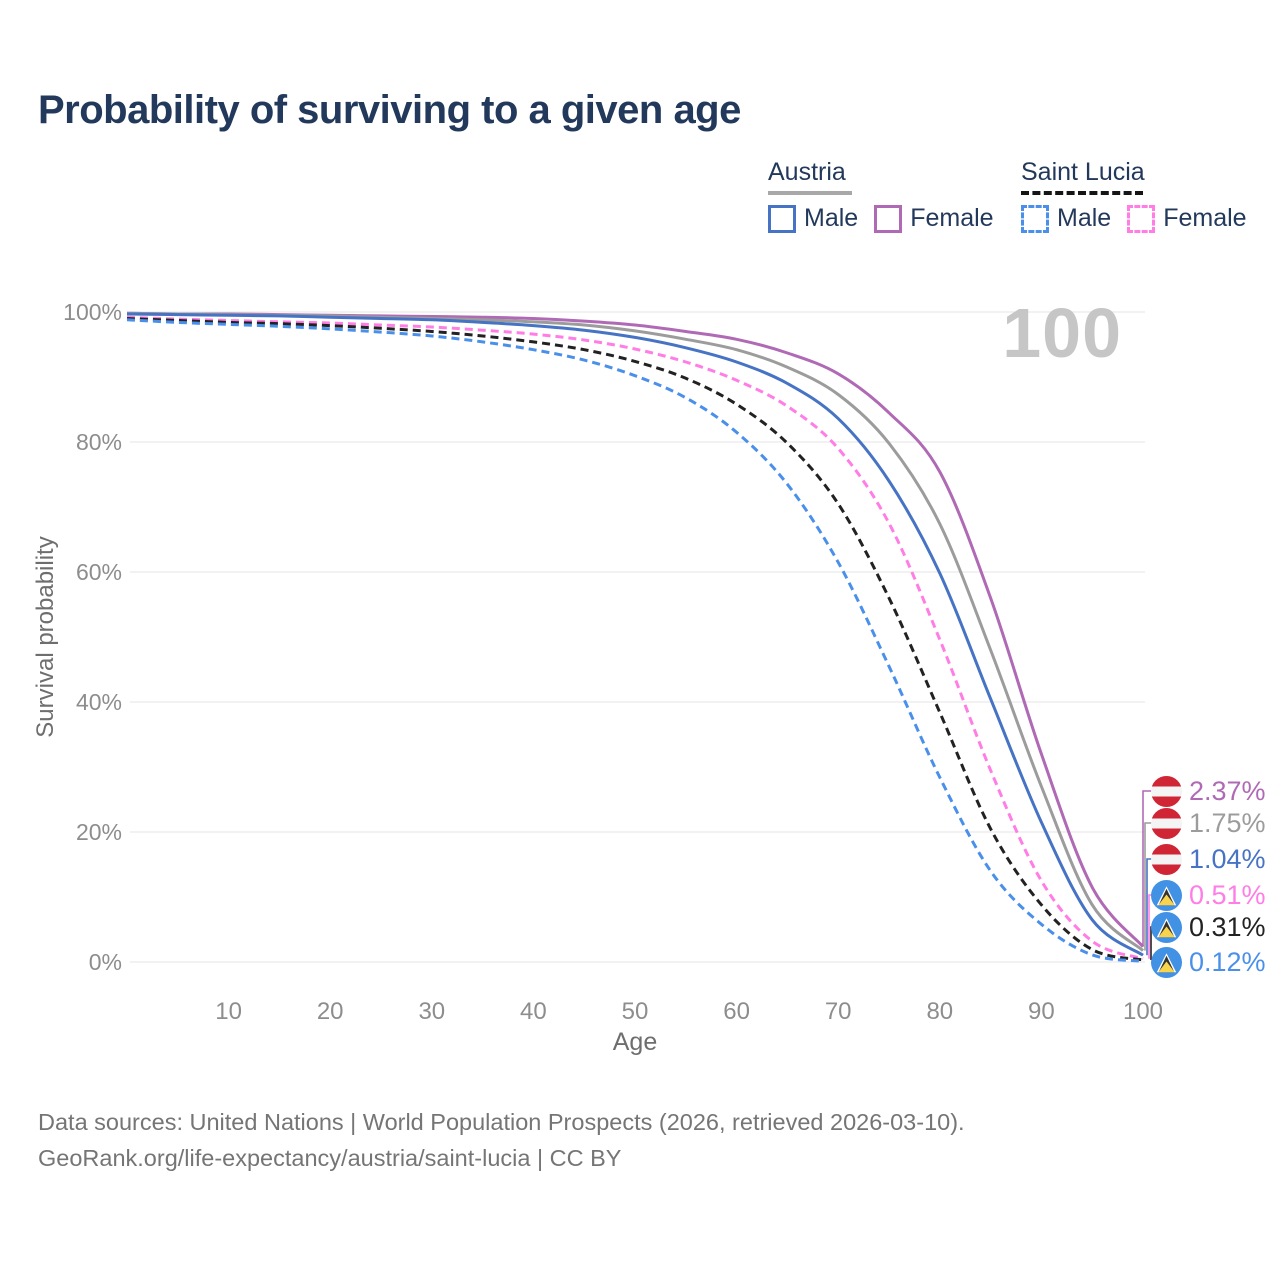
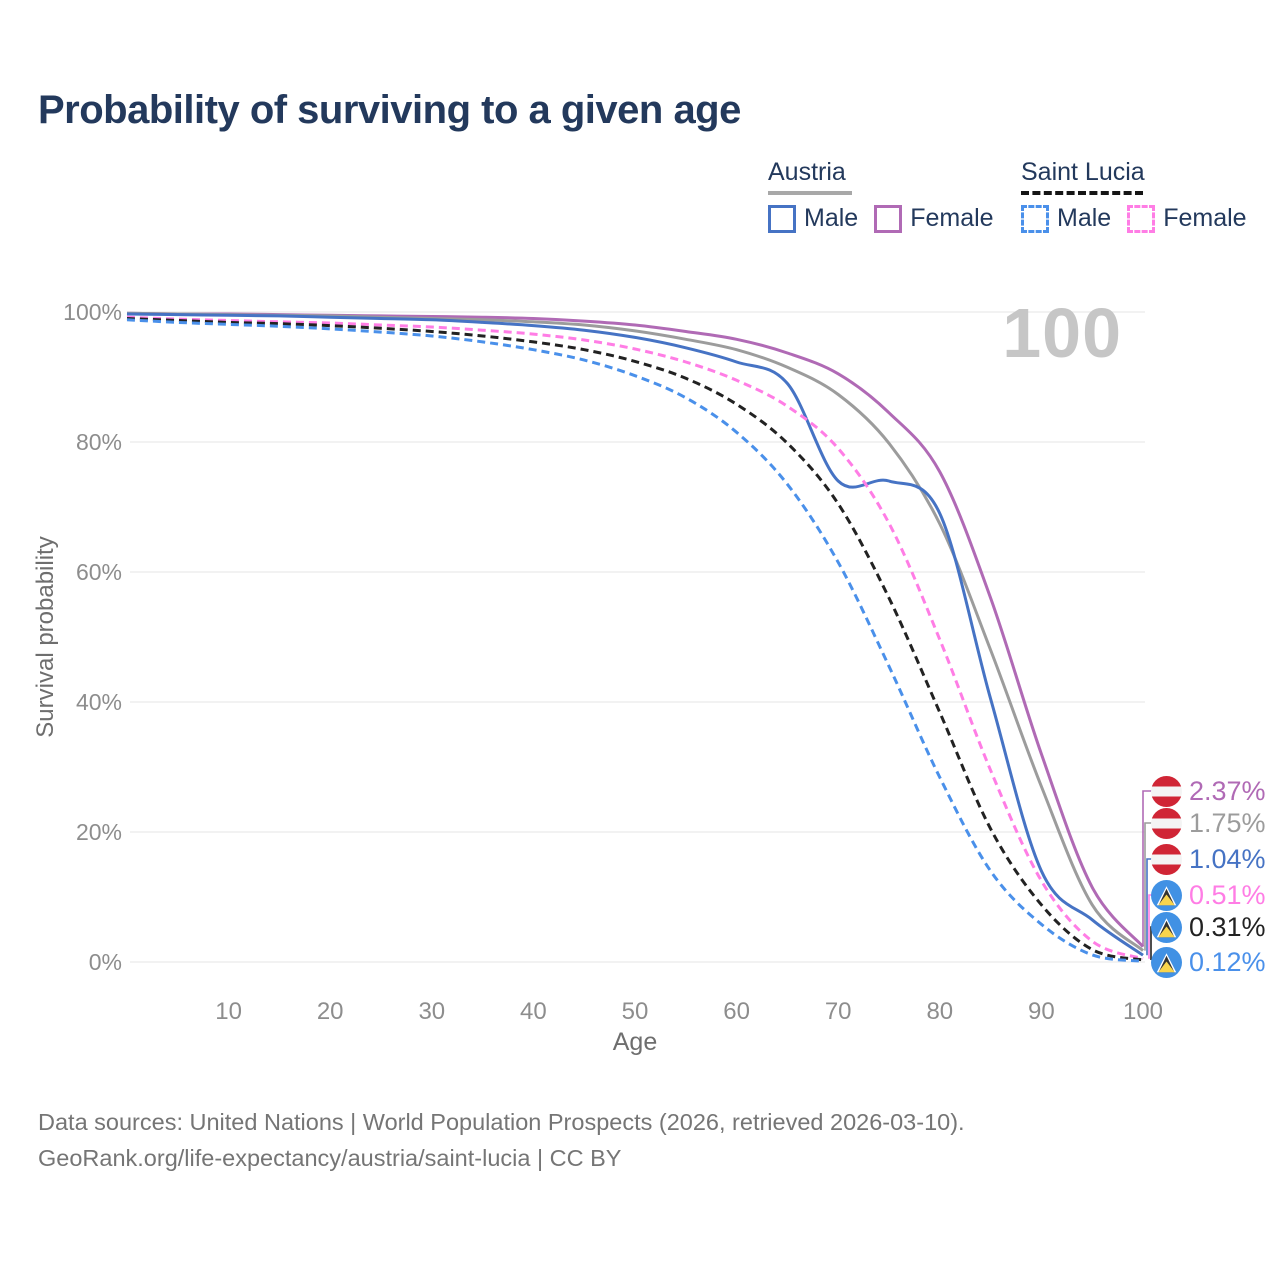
Austria Male/70: 84% -> 74%
Austria Male/80: 60% -> 69%
Austria Male/90: 22% -> 14%
